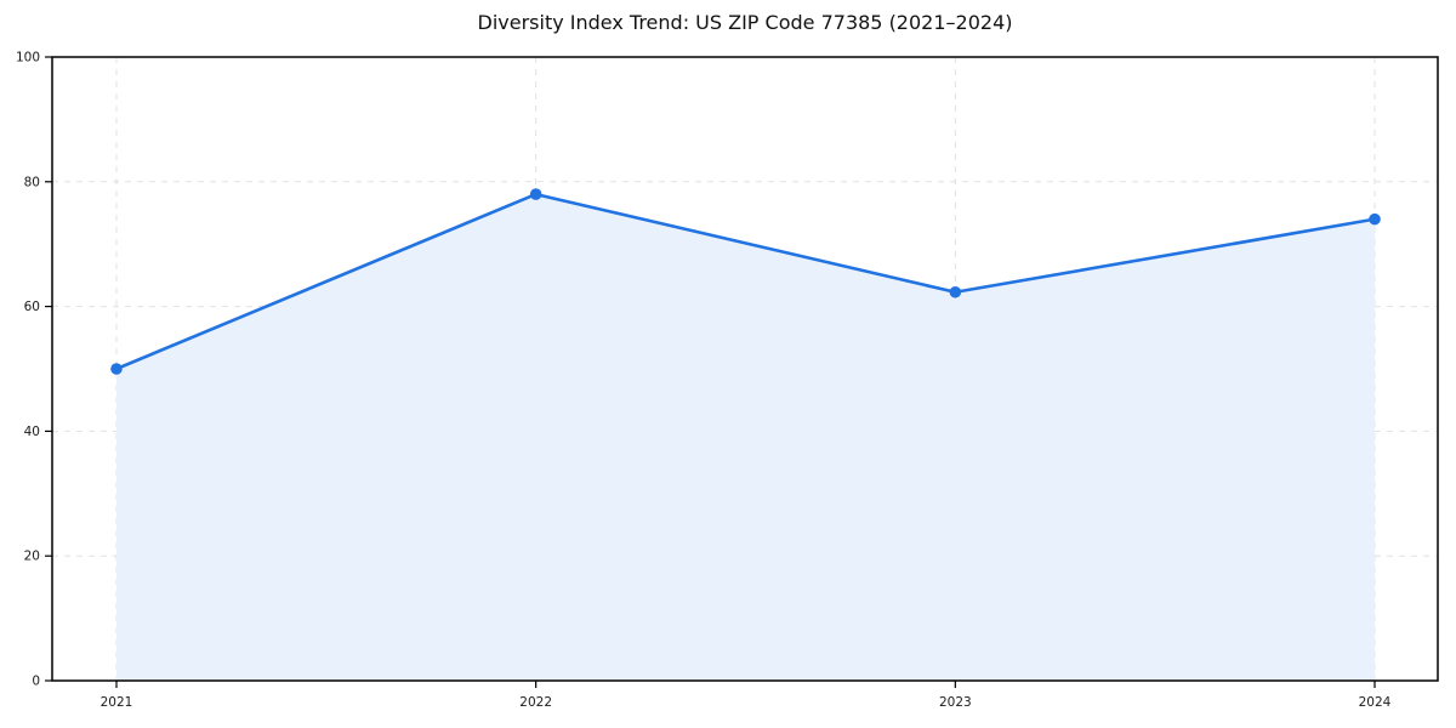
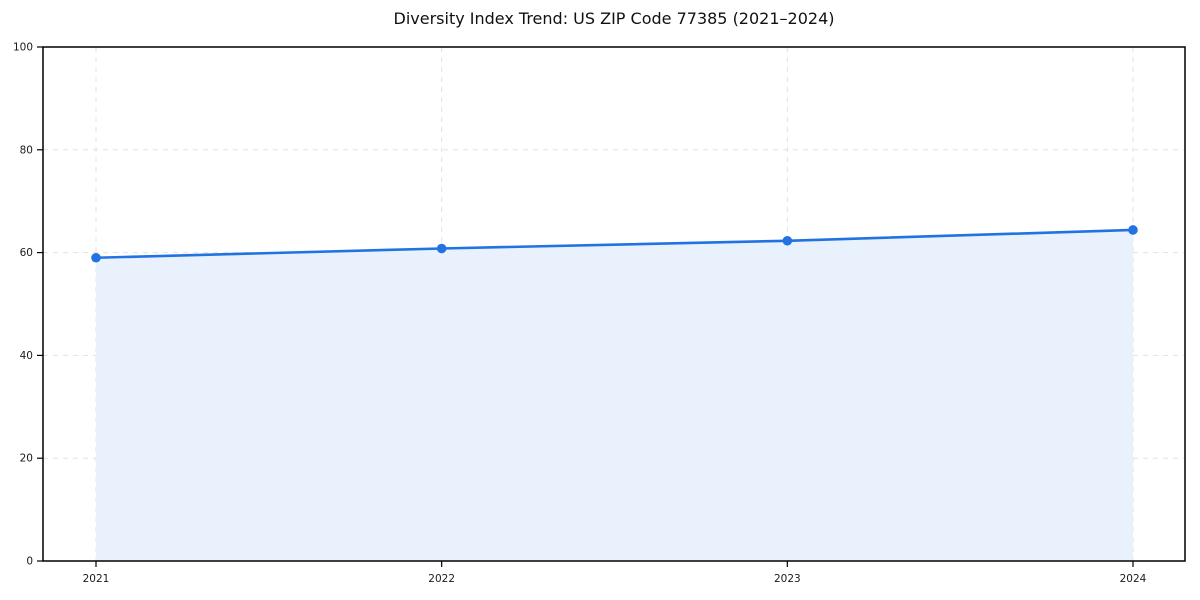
2021: 50 -> 59
2022: 78 -> 61
2024: 74 -> 64
